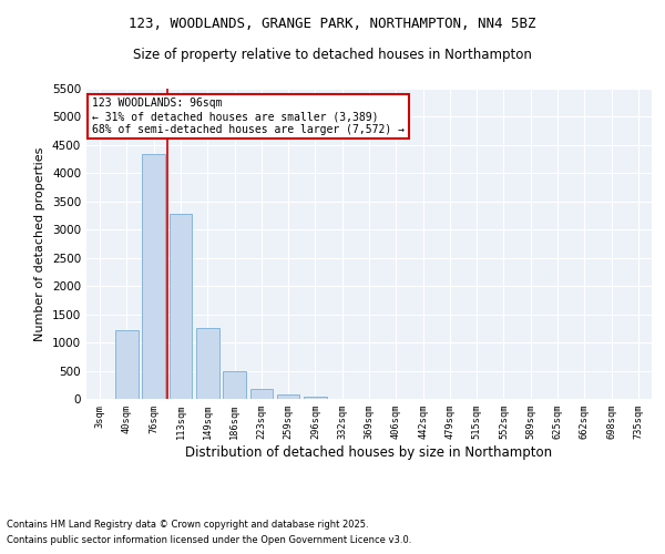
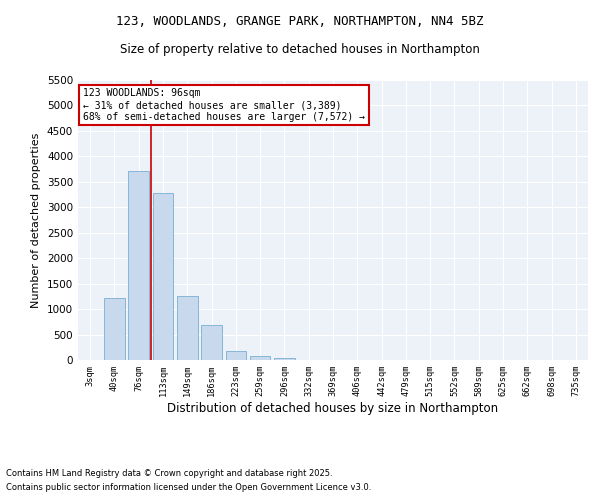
76sqm: 4350 -> 3720
186sqm: 490 -> 680
